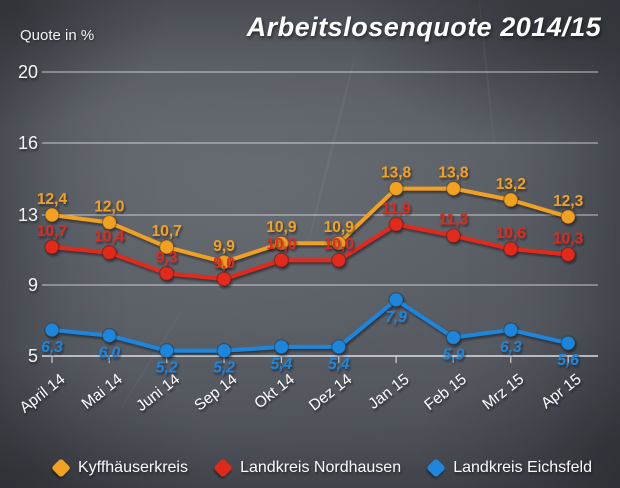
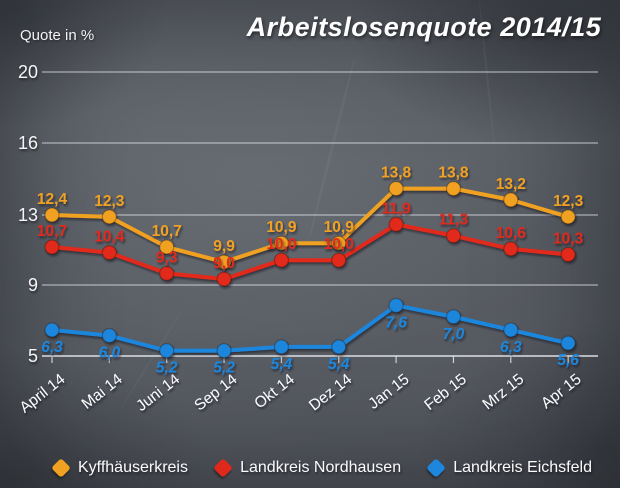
Kyffhäuserkreis/Mai 14: 12,0 -> 12,3
Landkreis Eichsfeld/Jan 15: 7,9 -> 7,6
Landkreis Eichsfeld/Feb 15: 5,9 -> 7,0
